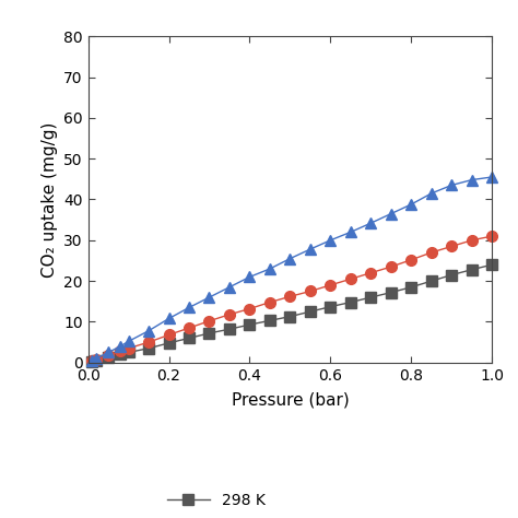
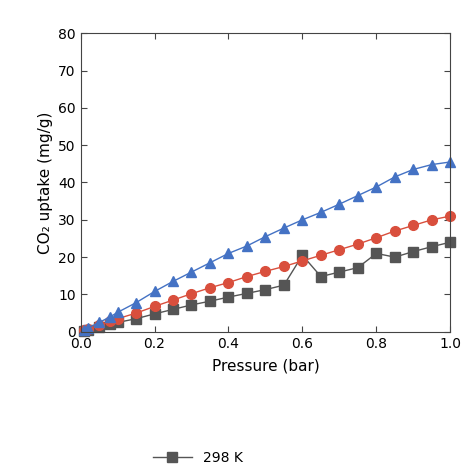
298 K/0.6: 13.7 -> 20.5
298 K/0.8: 18.5 -> 21.0
